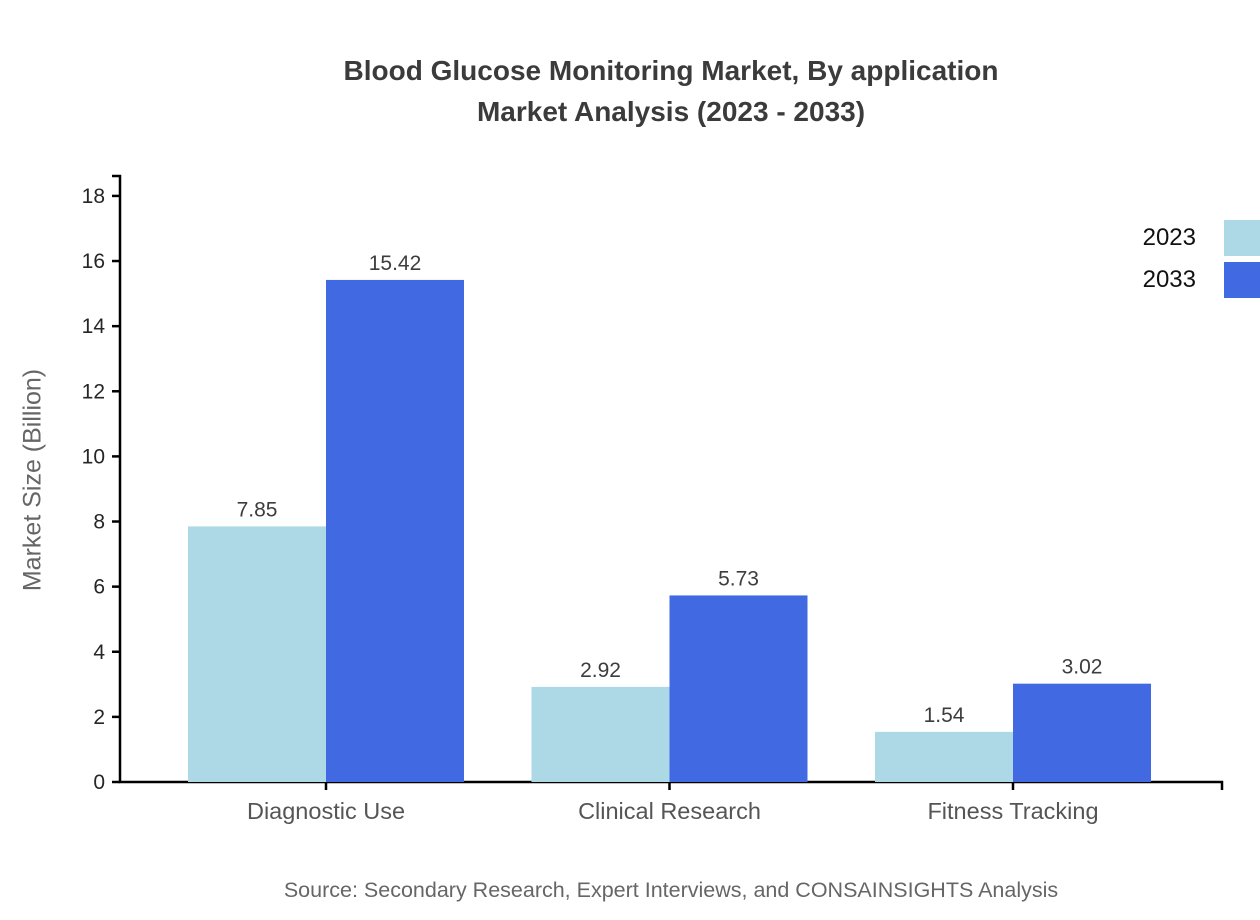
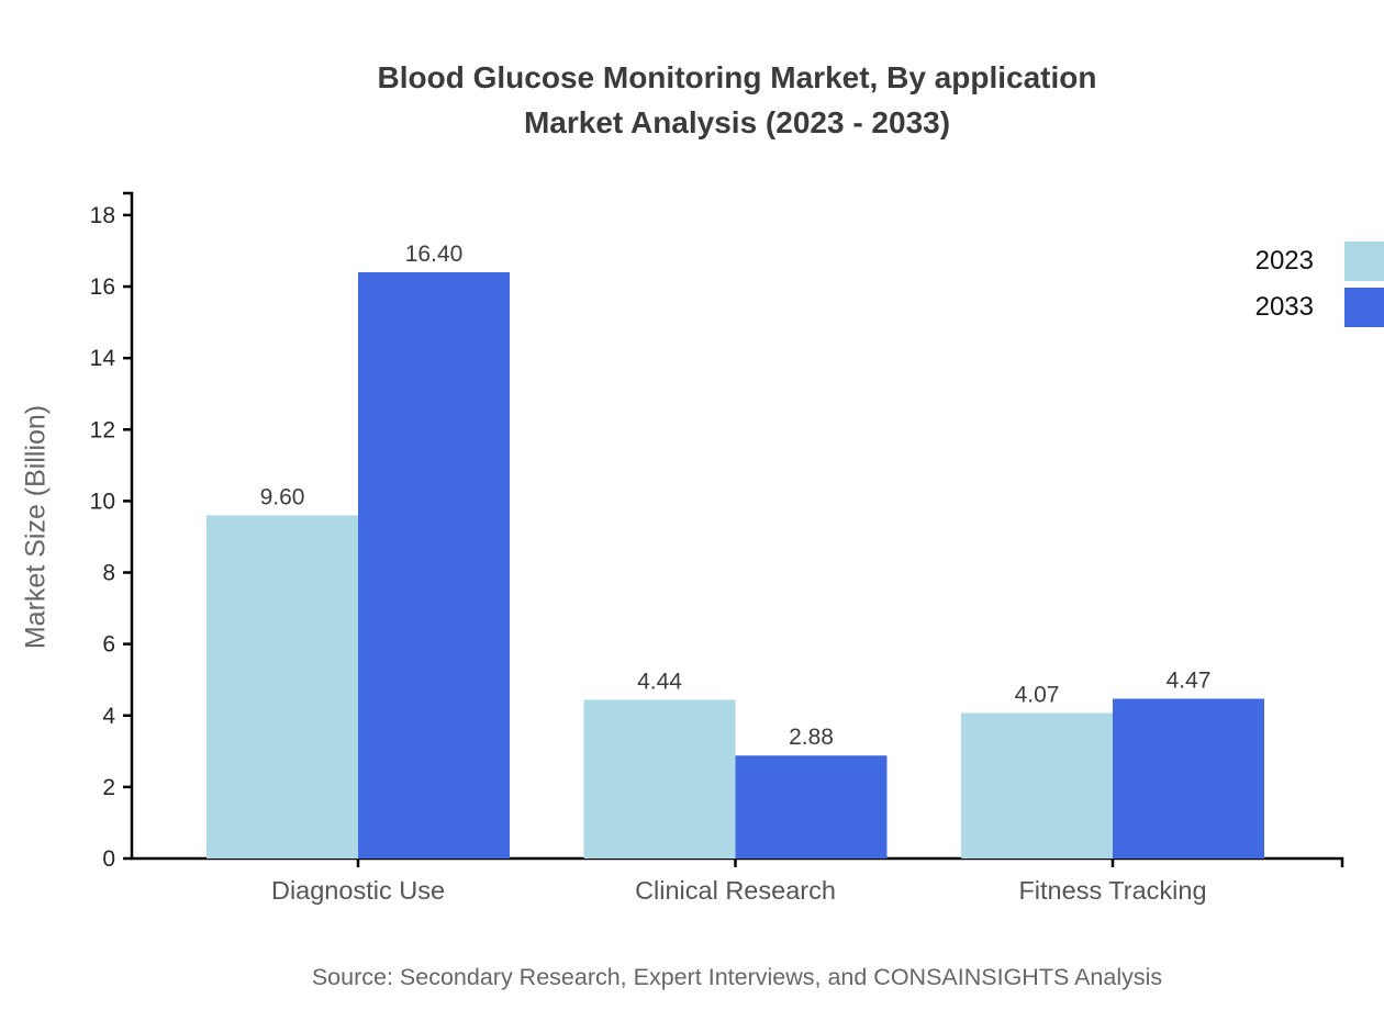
2023/Diagnostic Use: 7.85 -> 9.60
2033/Diagnostic Use: 15.42 -> 16.40
2023/Clinical Research: 2.92 -> 4.44
2033/Clinical Research: 5.73 -> 2.88
2023/Fitness Tracking: 1.54 -> 4.07
2033/Fitness Tracking: 3.02 -> 4.47
